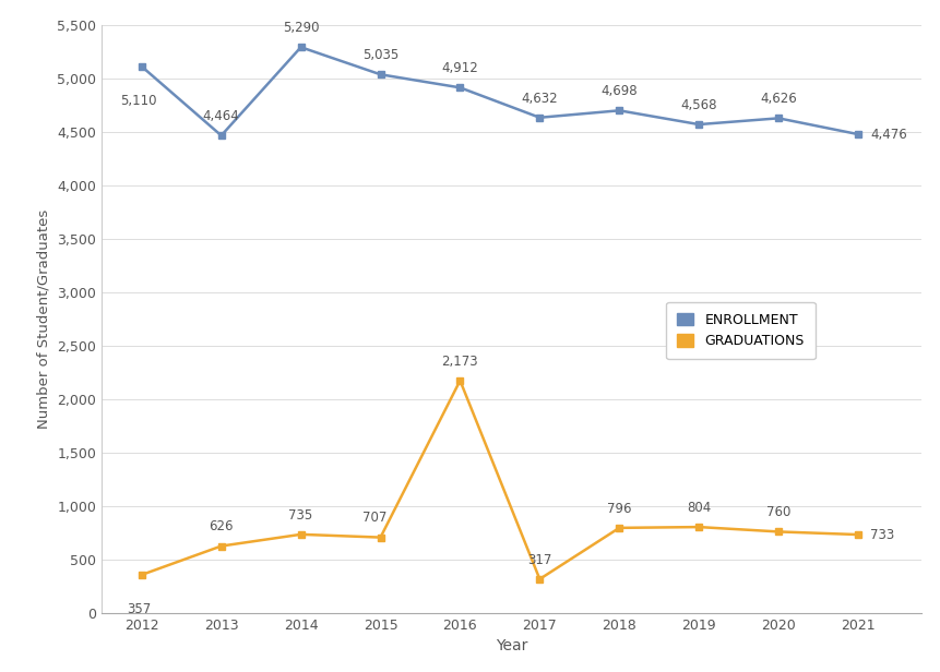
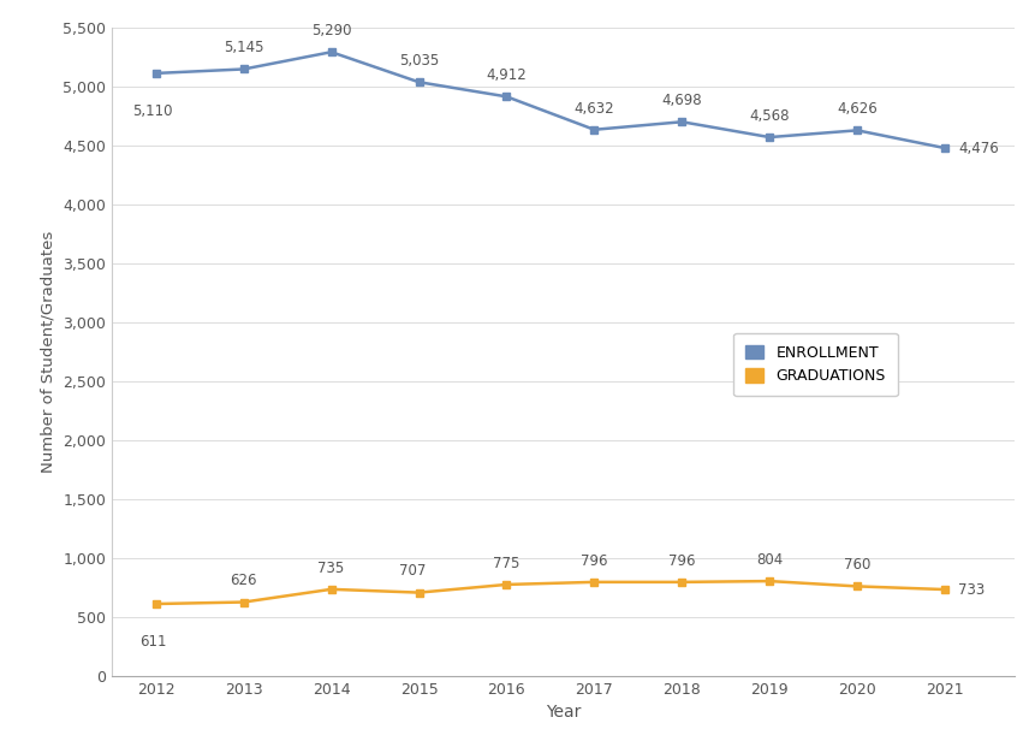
GRADUATIONS/2012: 357 -> 611
ENROLLMENT/2013: 4,464 -> 5,145
GRADUATIONS/2016: 2,173 -> 775
GRADUATIONS/2017: 317 -> 796
